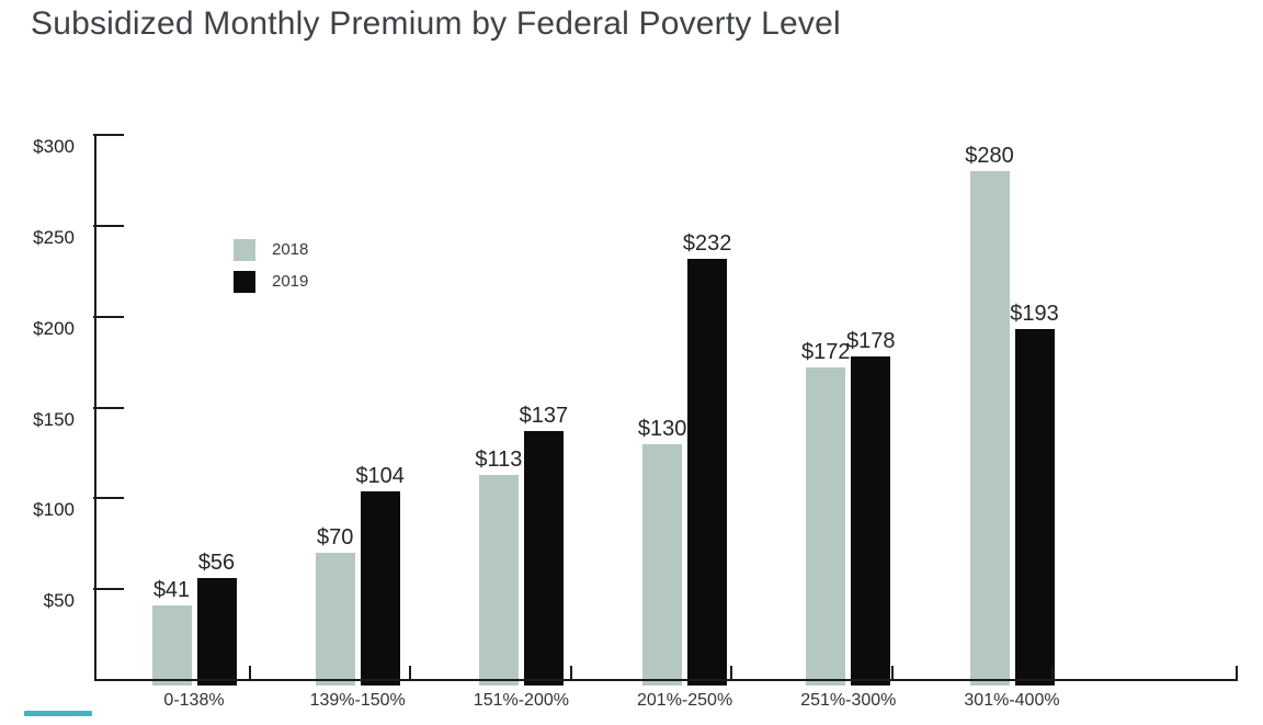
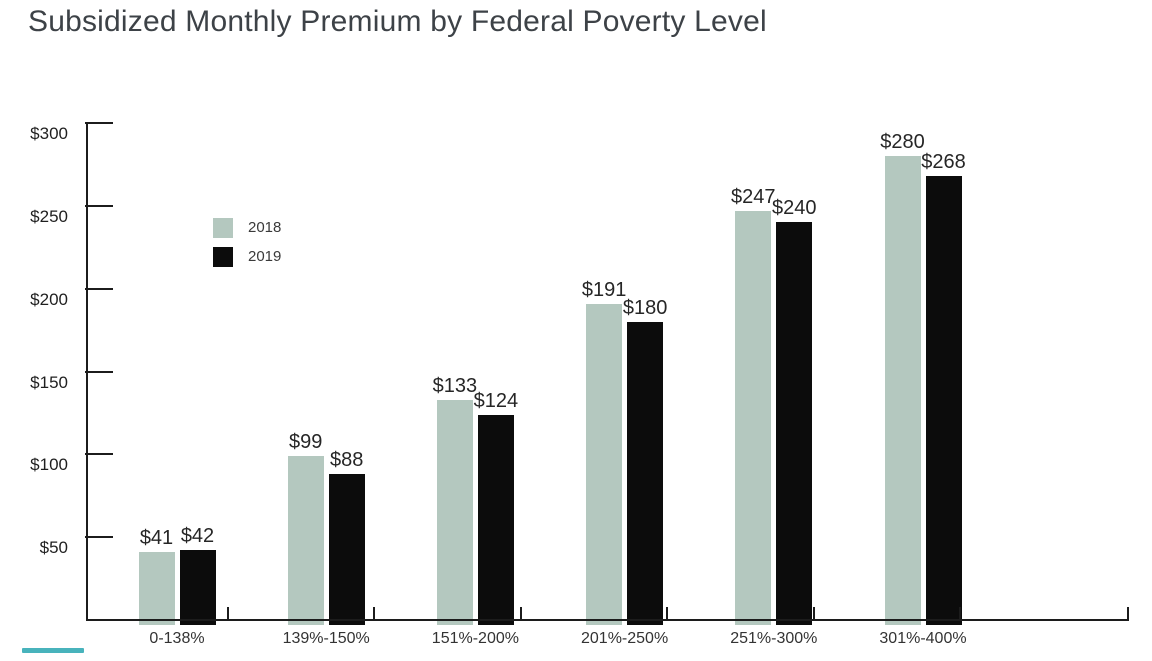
2019/0-138%: $56 -> $42
2018/139%-150%: $70 -> $99
2019/139%-150%: $104 -> $88
2018/151%-200%: $113 -> $133
2019/151%-200%: $137 -> $124
2018/201%-250%: $130 -> $191
2019/201%-250%: $232 -> $180
2018/251%-300%: $172 -> $247
2019/251%-300%: $178 -> $240
2019/301%-400%: $193 -> $268
